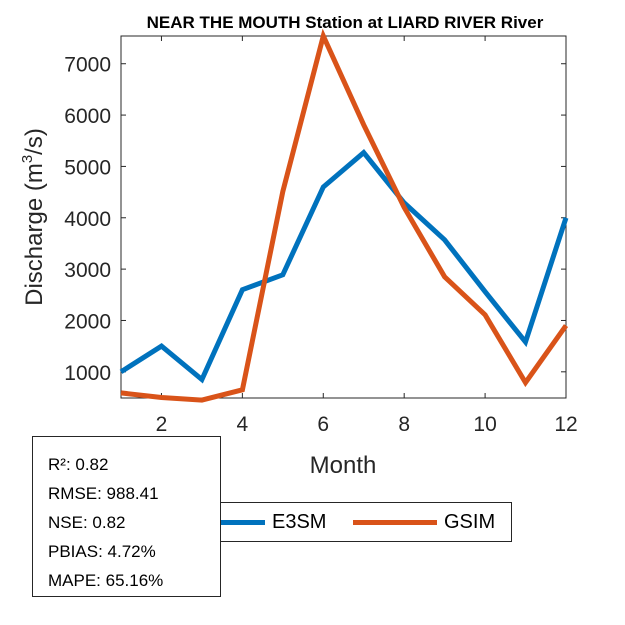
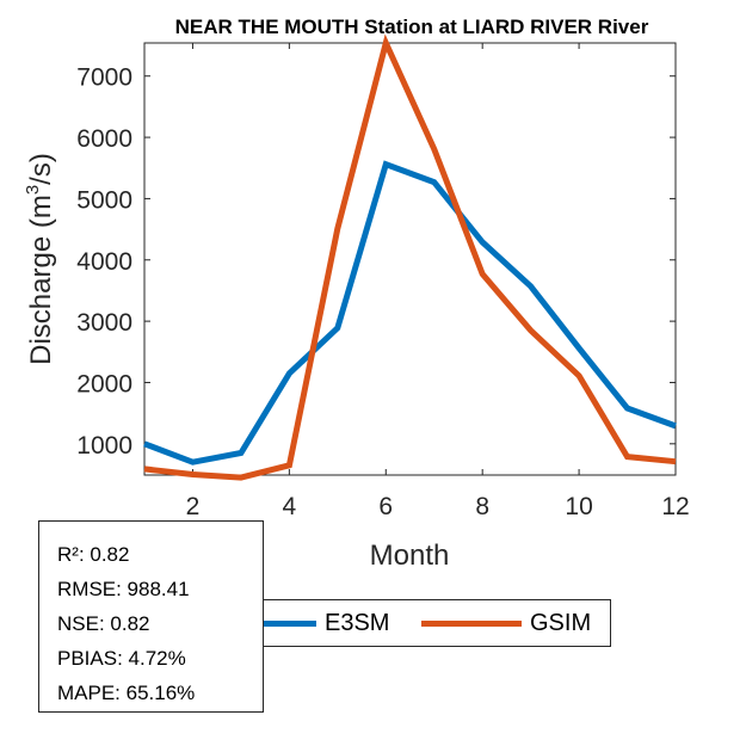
E3SM/2: 1500 -> 700
E3SM/4: 2600 -> 2200
E3SM/6: 4600 -> 5600
GSIM/8: 4200 -> 3800
E3SM/12: 4000 -> 1300
GSIM/12: 1900 -> 700
